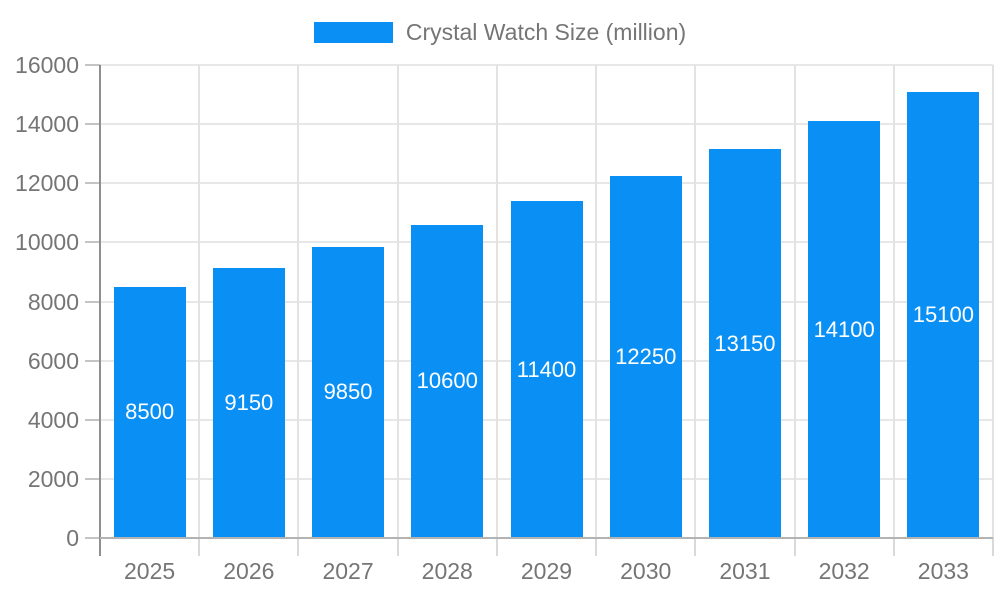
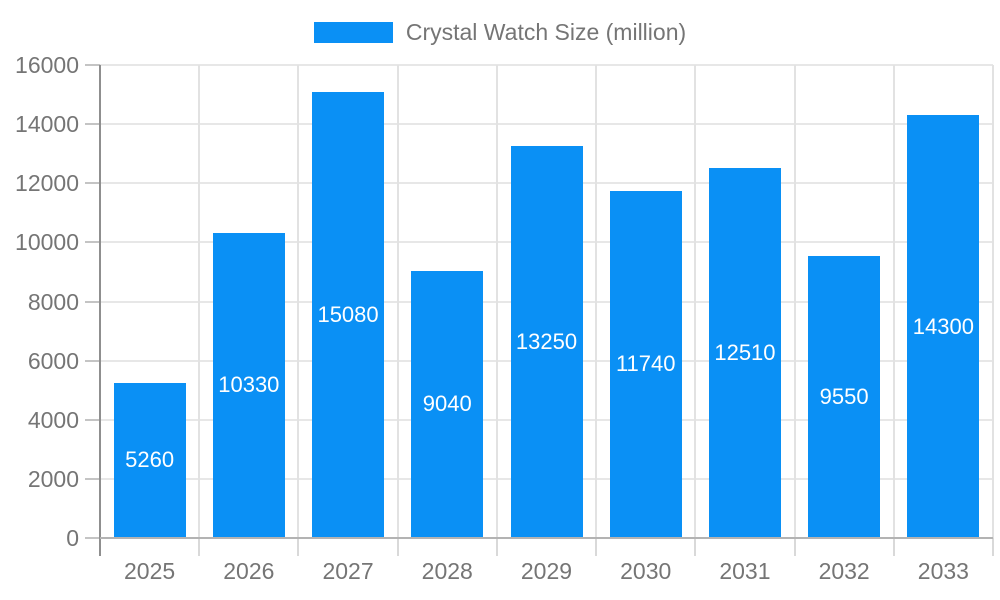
2025: 8500 -> 5260
2026: 9150 -> 10330
2027: 9850 -> 15080
2028: 10600 -> 9040
2029: 11400 -> 13250
2030: 12250 -> 11740
2031: 13150 -> 12510
2032: 14100 -> 9550
2033: 15100 -> 14300
